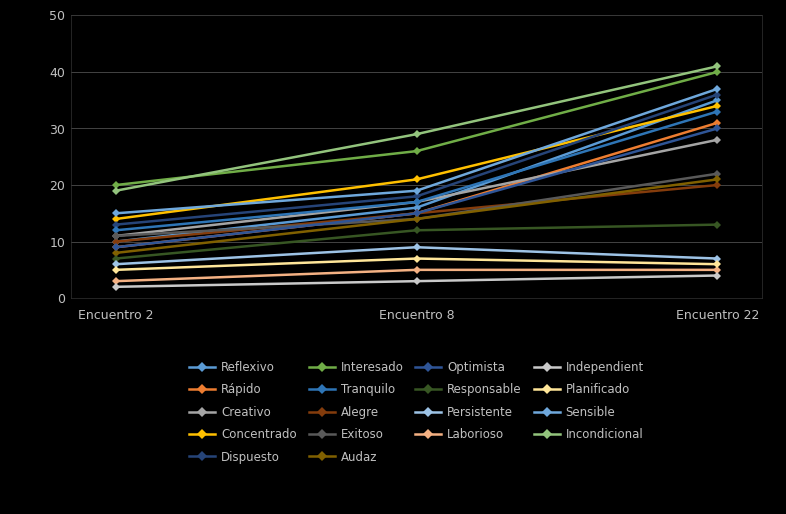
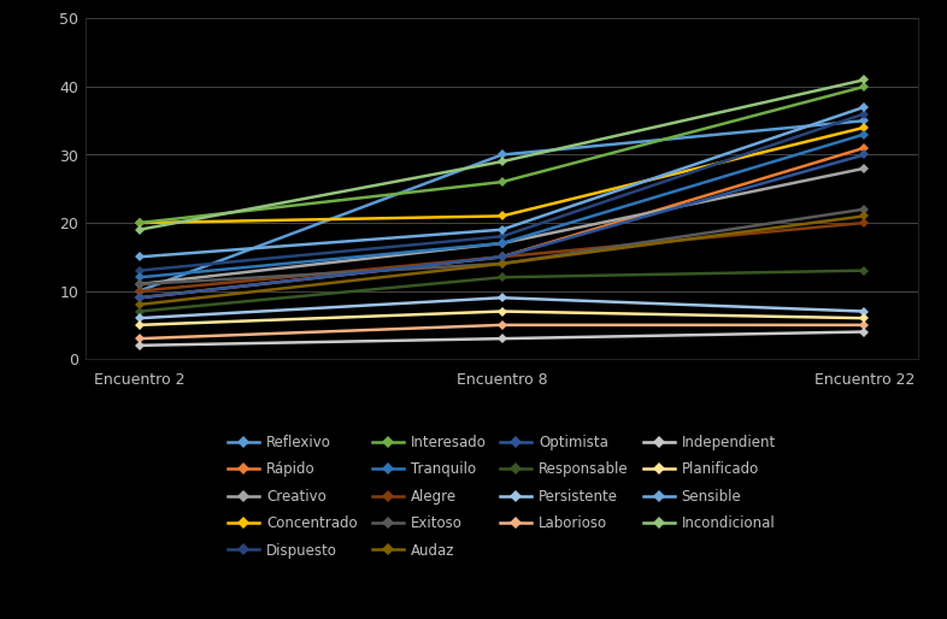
Concentrado/Encuentro 2: 14 -> 20
Reflexivo/Encuentro 8: 16 -> 30
